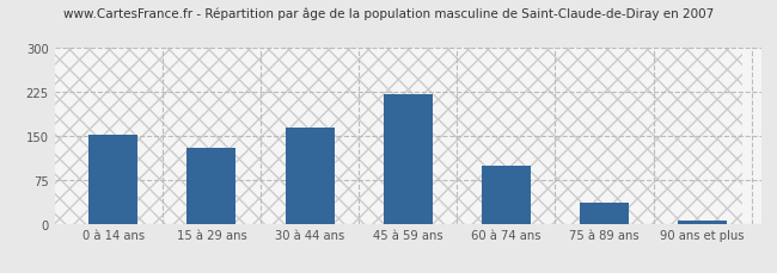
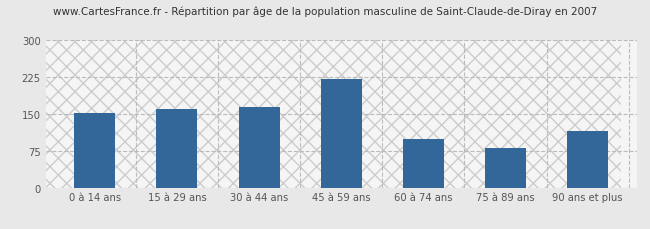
15 à 29 ans: 130 -> 160
75 à 89 ans: 35 -> 80
90 ans et plus: 5 -> 115
